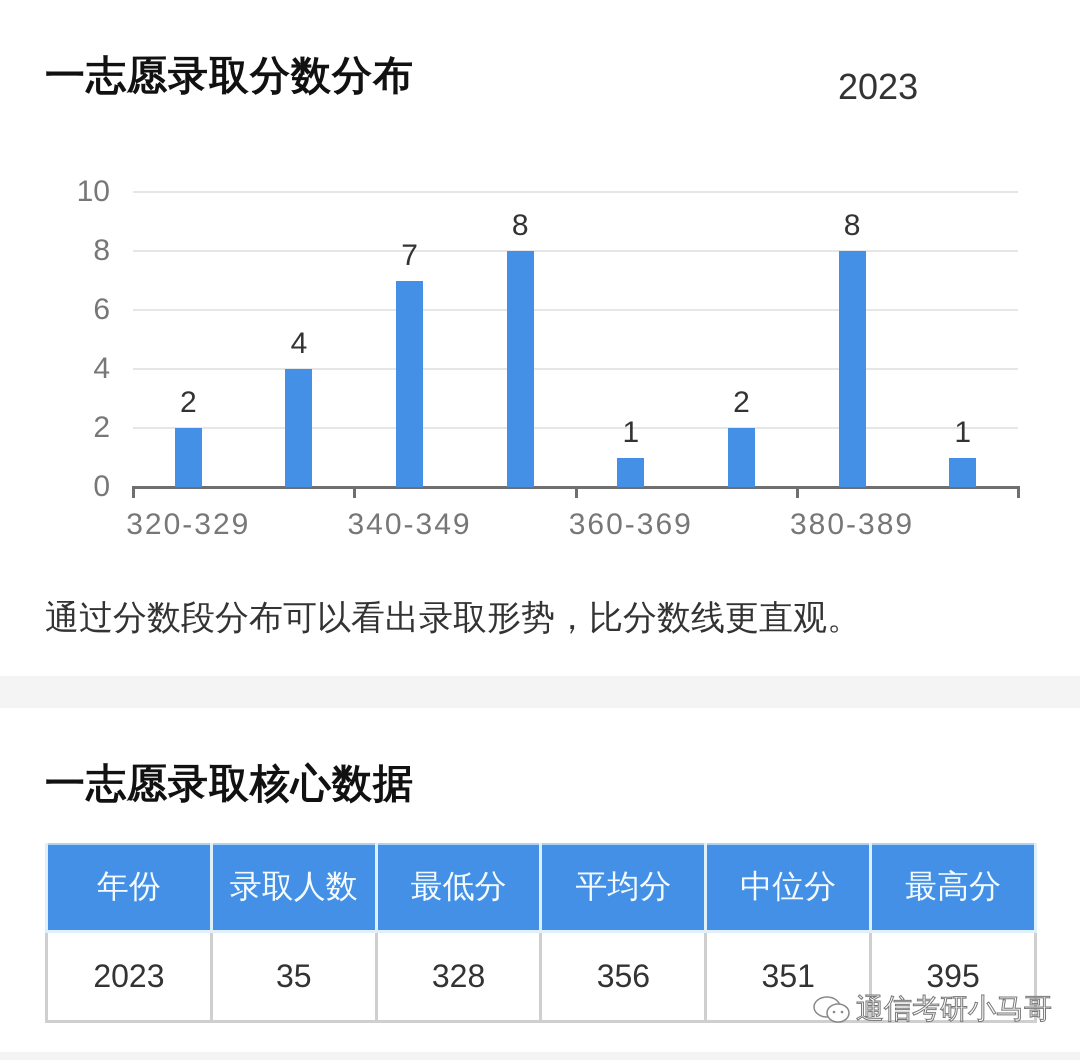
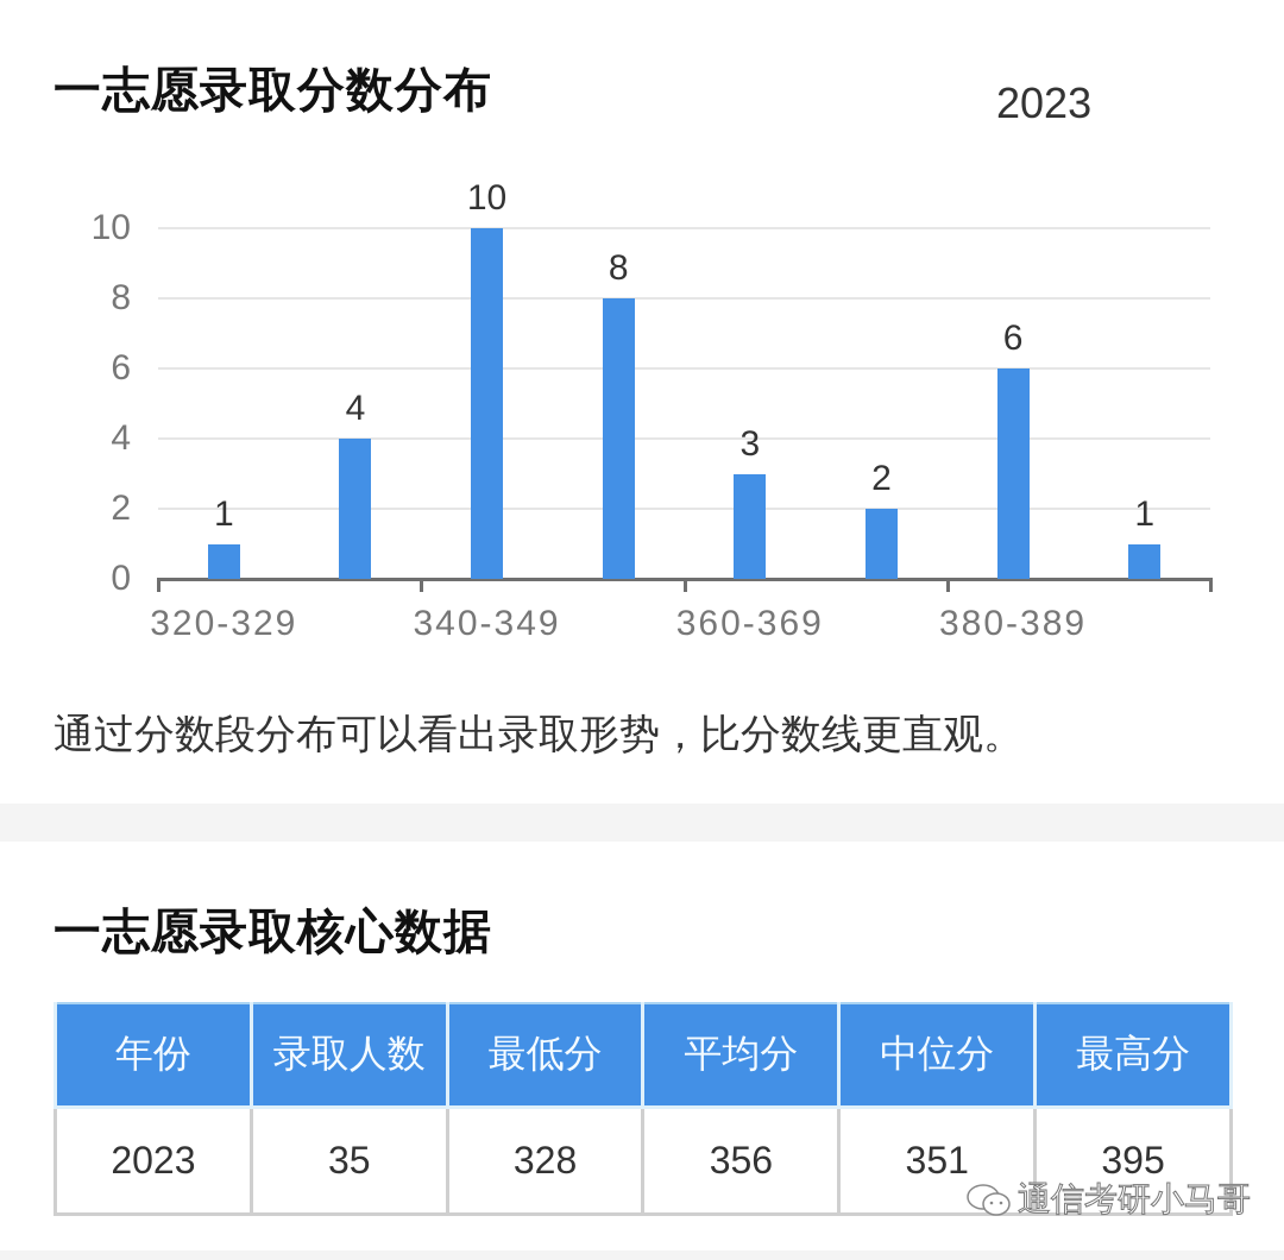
320-329: 2 -> 1
340-349: 7 -> 10
360-369: 1 -> 3
380-389: 8 -> 6
